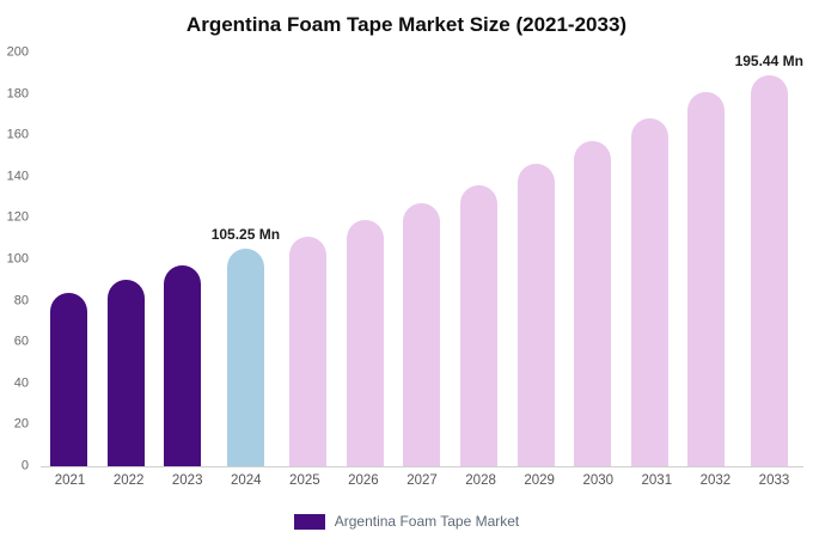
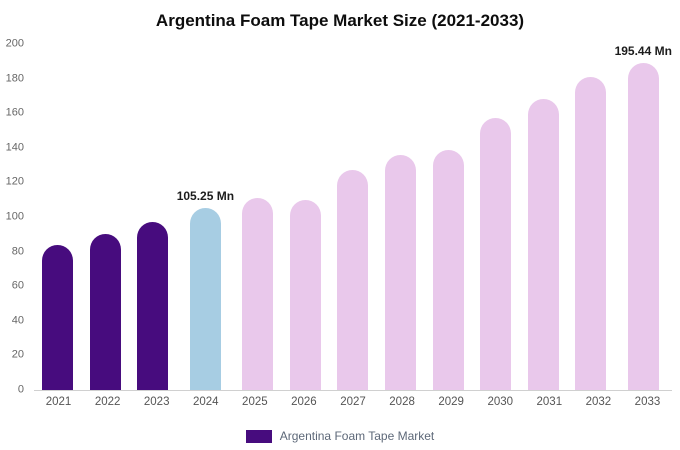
2026: 119 -> 110
2029: 146 -> 139
